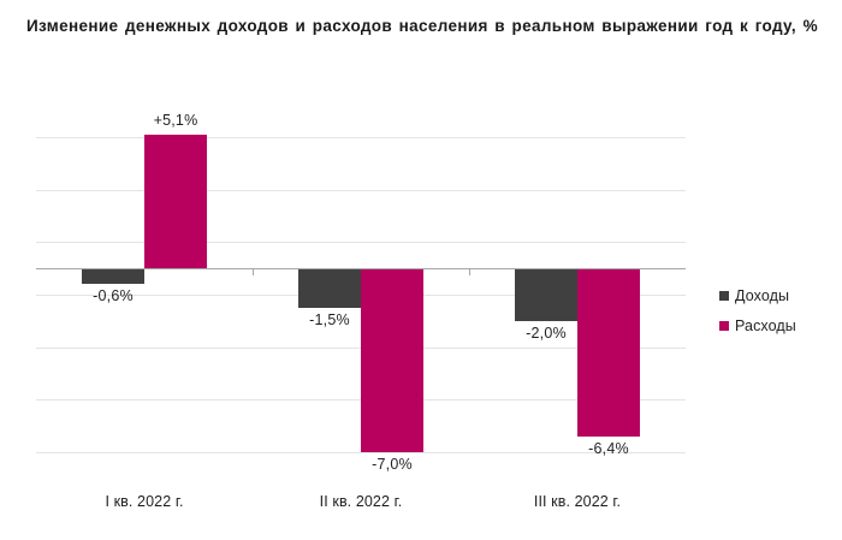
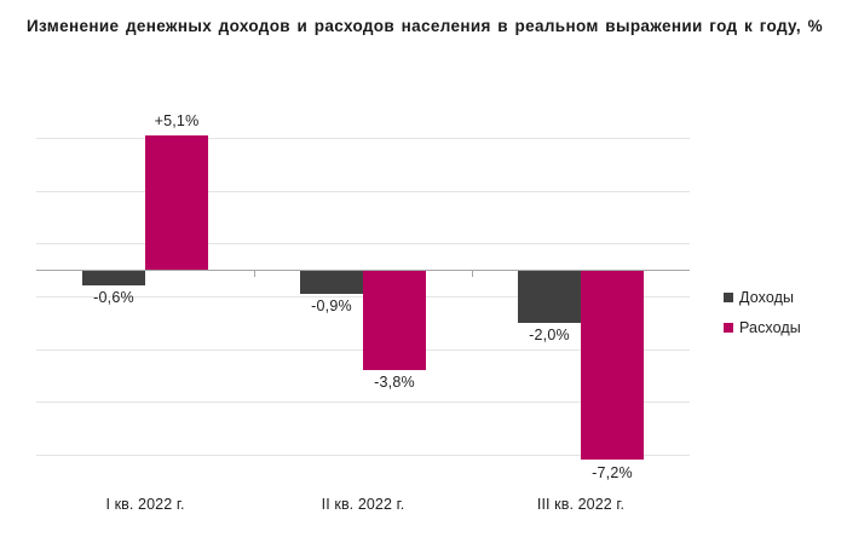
Доходы/II кв. 2022 г.: -1,5% -> -0,9%
Расходы/II кв. 2022 г.: -7,0% -> -3,8%
Расходы/III кв. 2022 г.: -6,4% -> -7,2%
